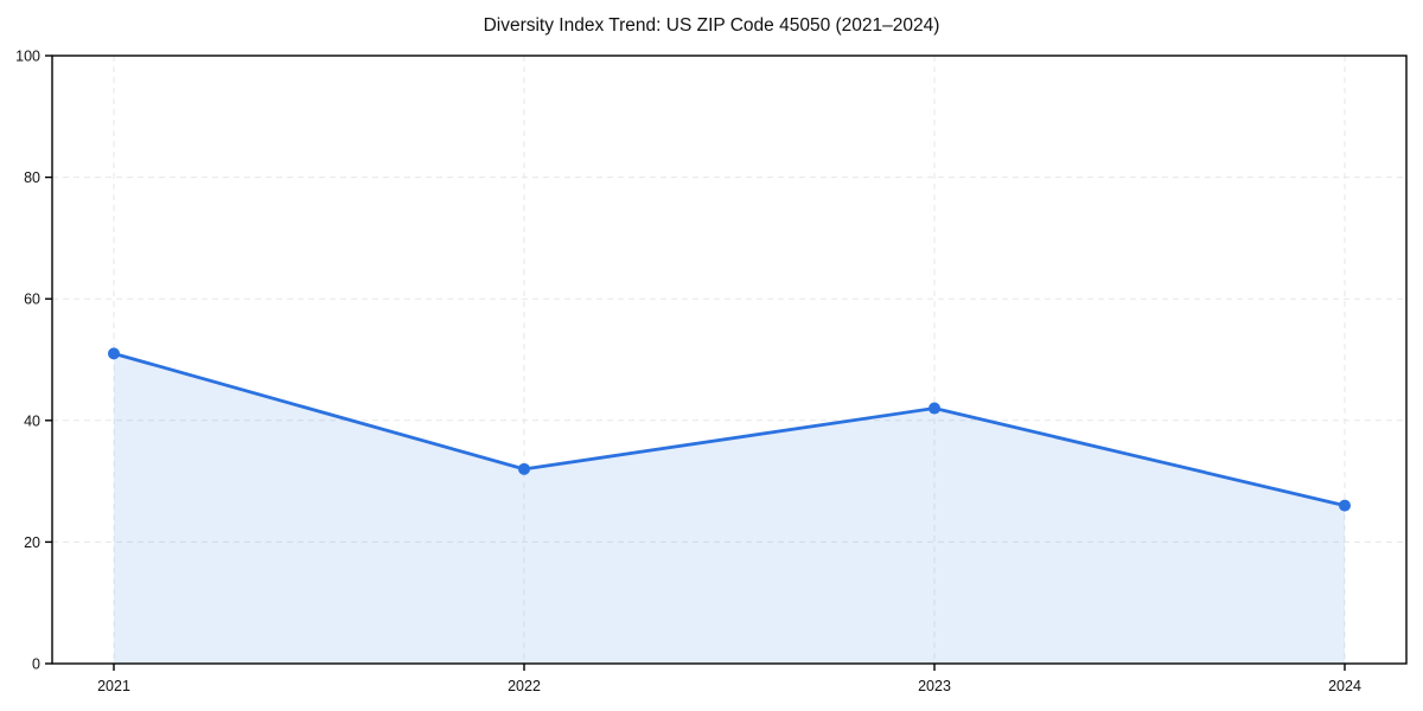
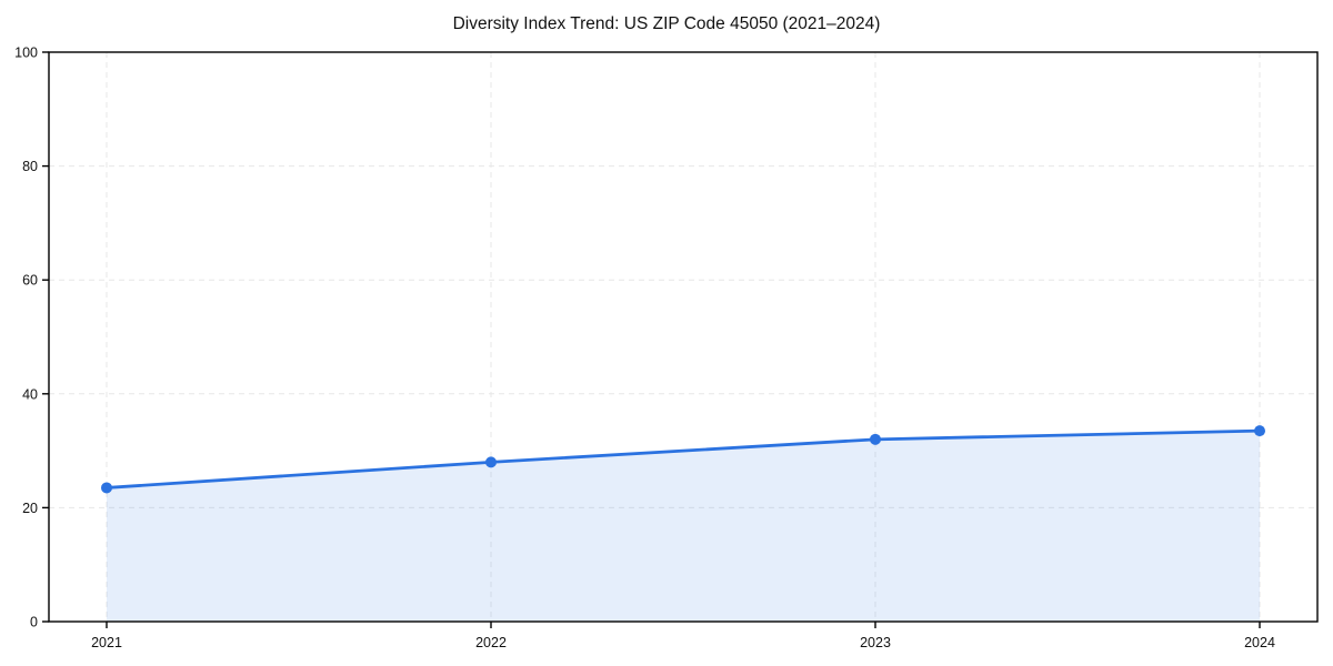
2021: 51 -> 24
2022: 32 -> 28
2023: 42 -> 32
2024: 26 -> 34
